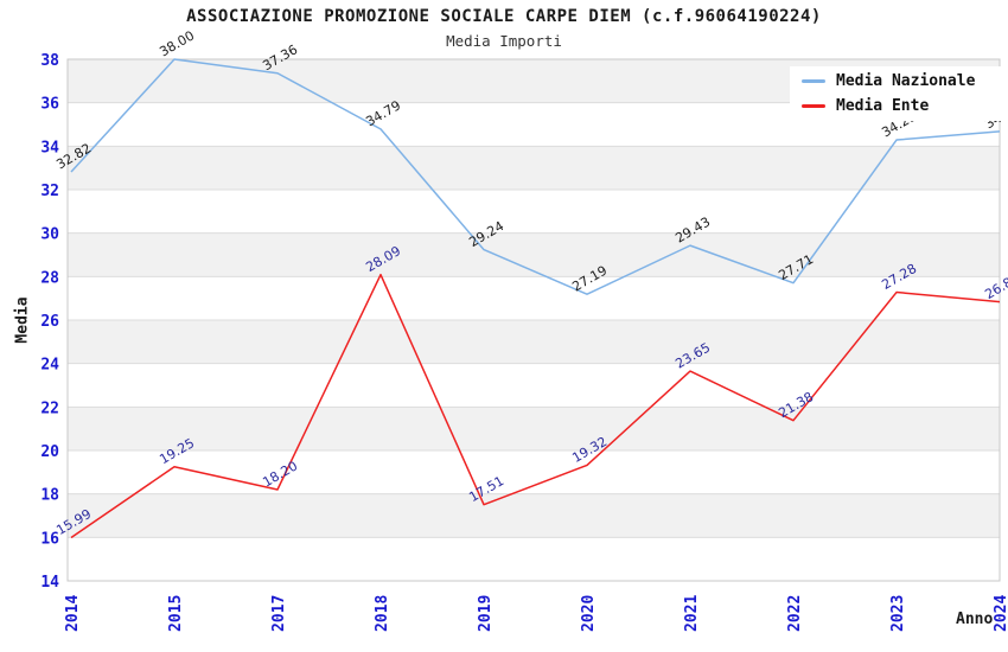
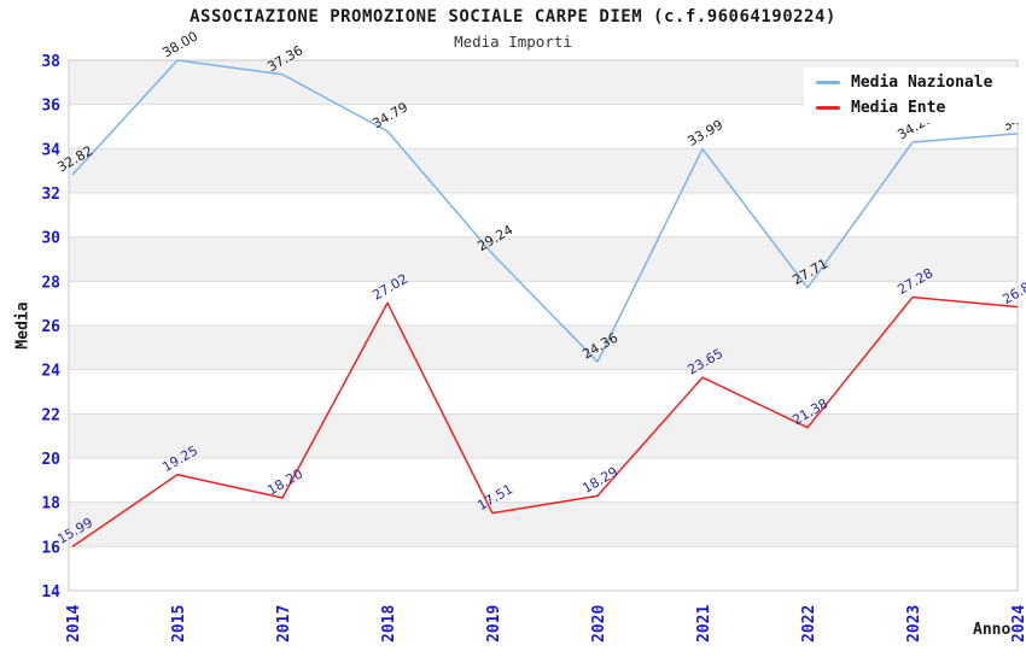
Media Ente/2018: 28.09 -> 27.02
Media Nazionale/2020: 27.19 -> 24.36
Media Ente/2020: 19.32 -> 18.29
Media Nazionale/2021: 29.43 -> 33.99
